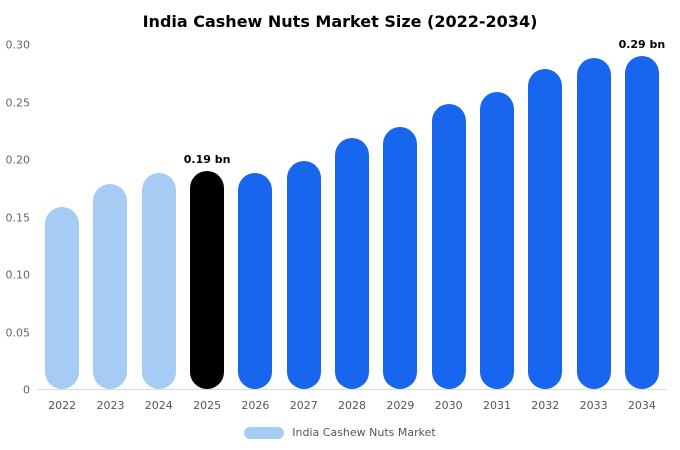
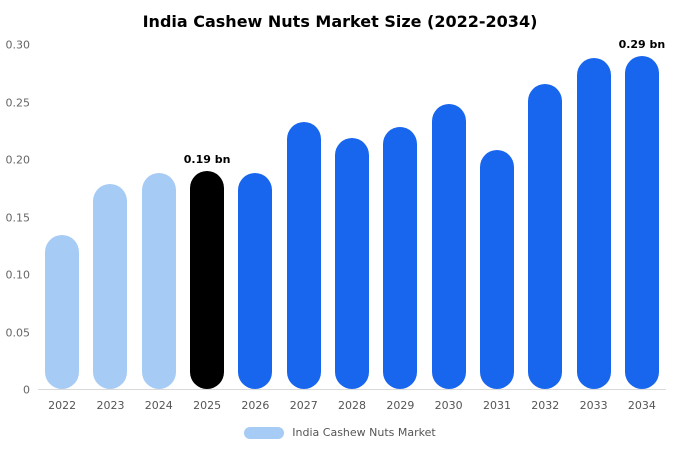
2022: 0.158 -> 0.134
2027: 0.198 -> 0.232
2031: 0.258 -> 0.208
2032: 0.278 -> 0.265
